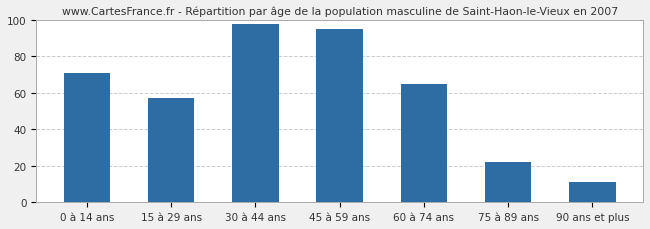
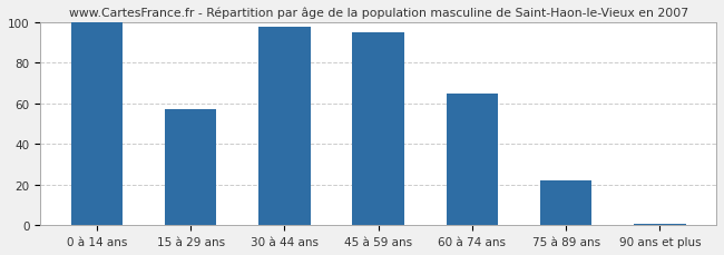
0 à 14 ans: 71 -> 100
90 ans et plus: 11 -> 1
